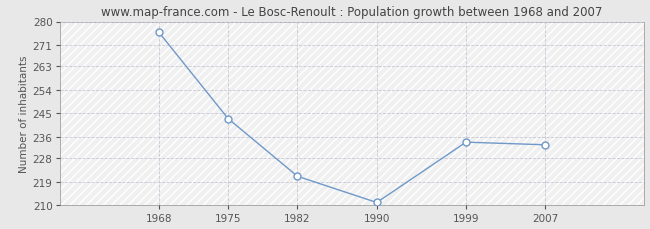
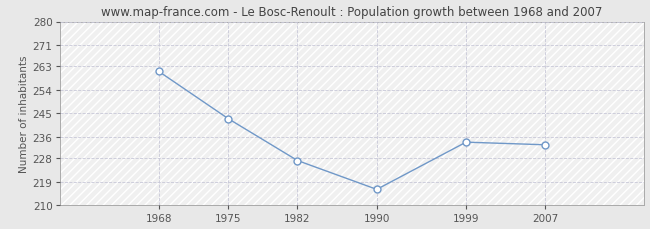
1968: 276 -> 261
1982: 221 -> 227
1990: 211 -> 216
